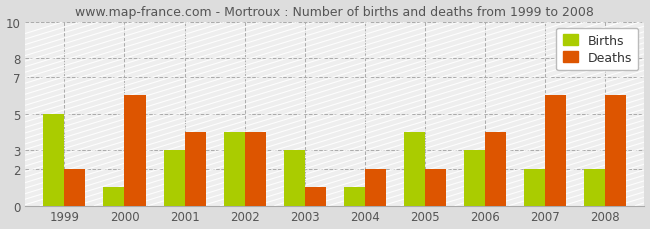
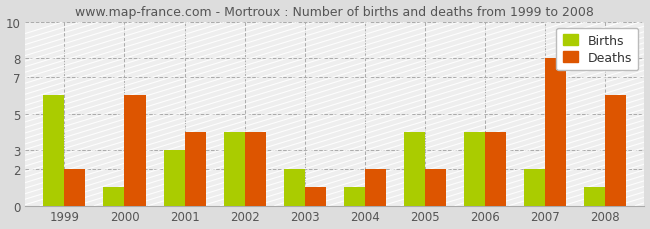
Births/1999: 5 -> 6
Births/2003: 3 -> 2
Births/2006: 3 -> 4
Deaths/2007: 6 -> 8
Births/2008: 2 -> 1
